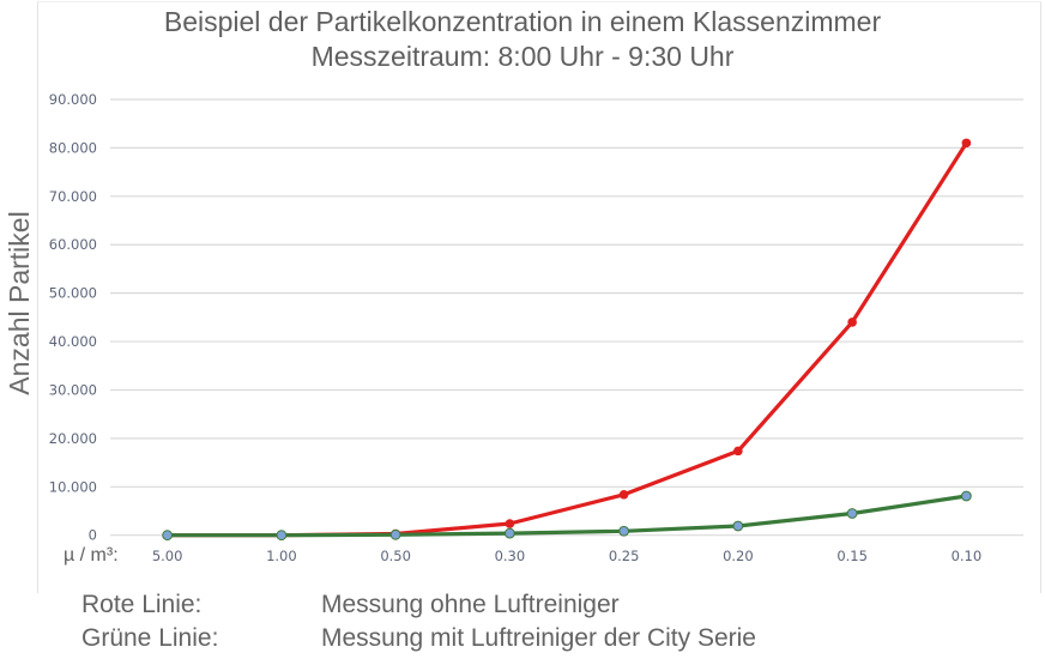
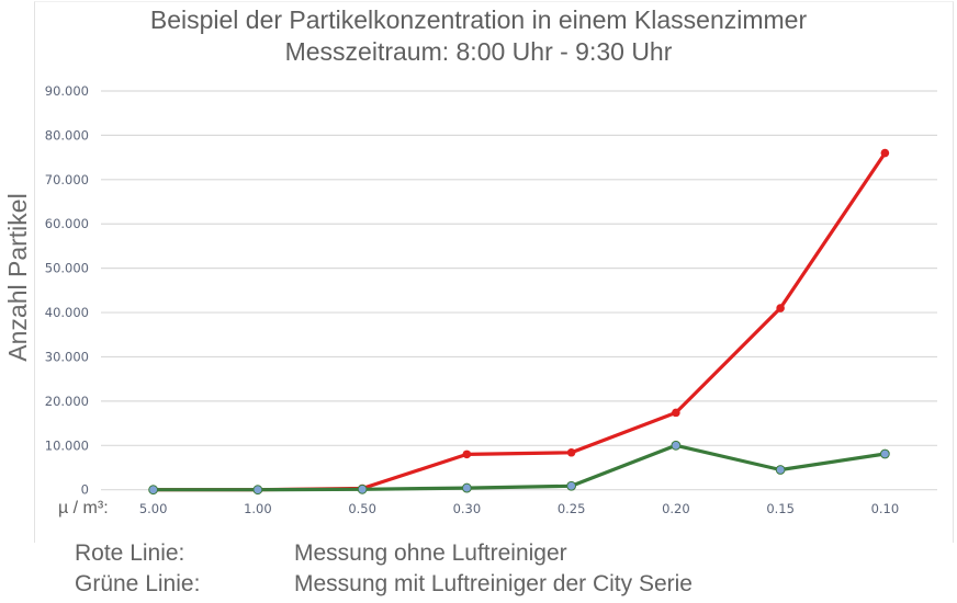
Messung ohne Luftreiniger/0.30: 2000 -> 8000
Messung mit Luftreiniger der City Serie/0.20: 2000 -> 10000
Messung ohne Luftreiniger/0.15: 44000 -> 41000
Messung ohne Luftreiniger/0.10: 81000 -> 76000
